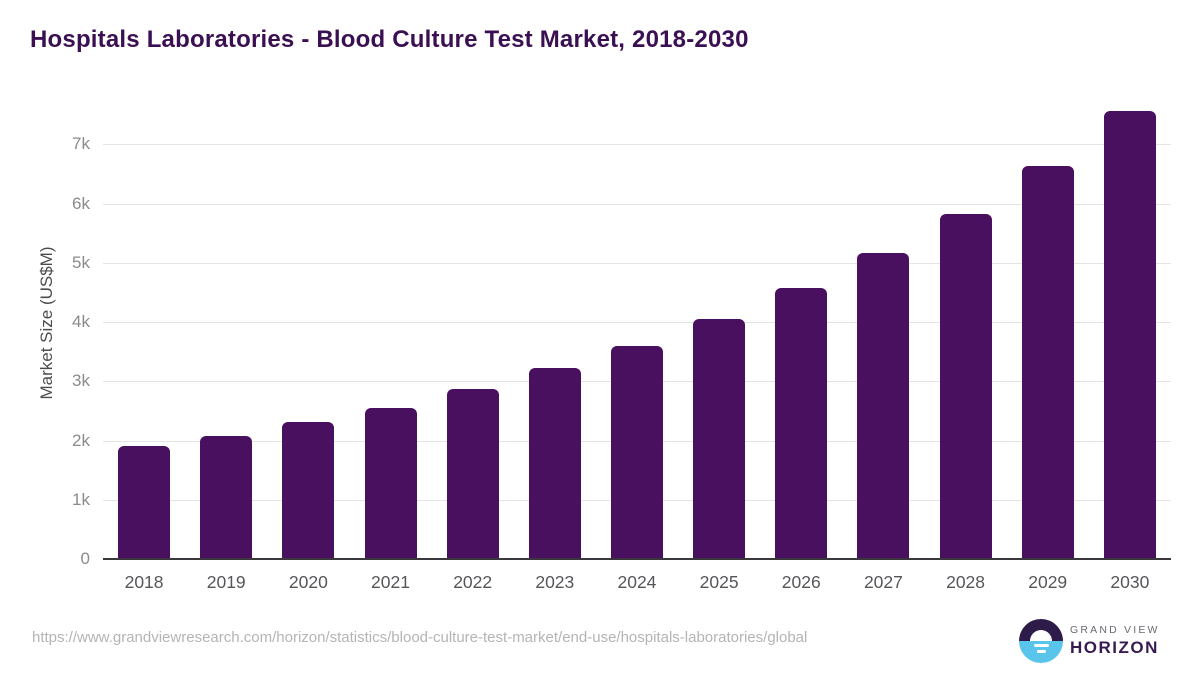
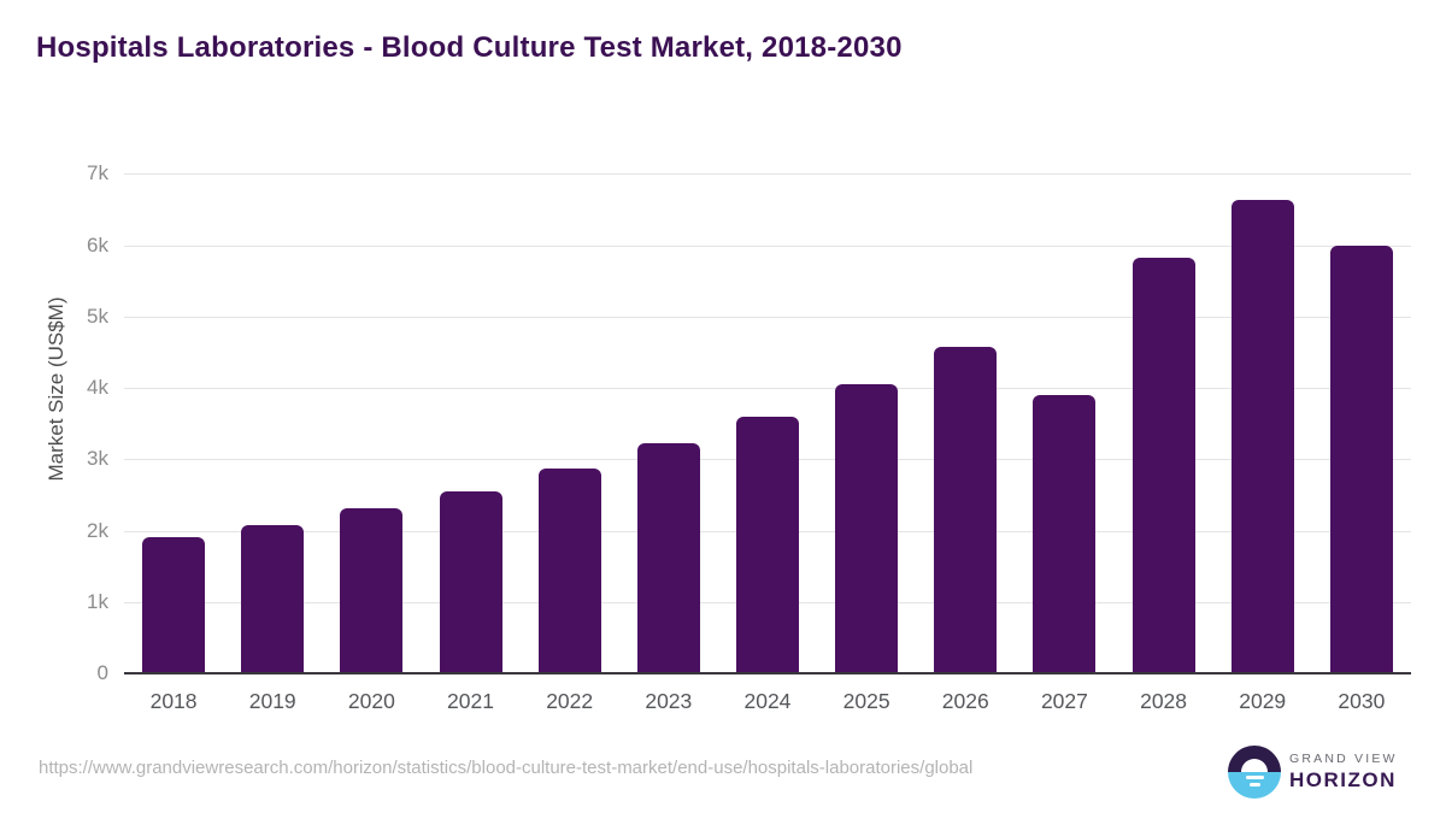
2027: 5.2k -> 3.9k
2030: 7.6k -> 6.0k
